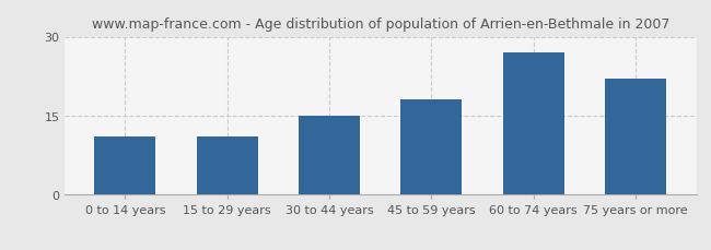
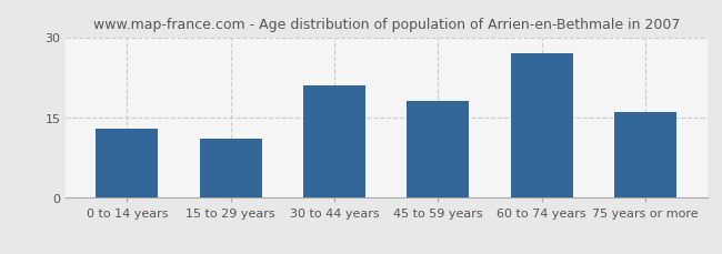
0 to 14 years: 11 -> 13
30 to 44 years: 15 -> 21
75 years or more: 22 -> 16
